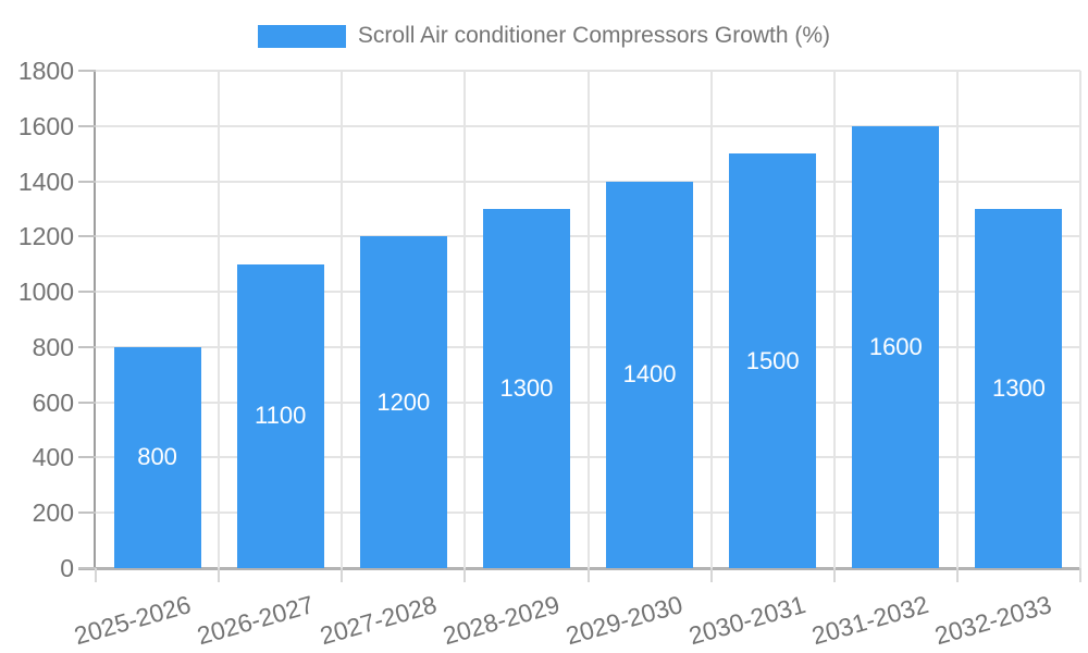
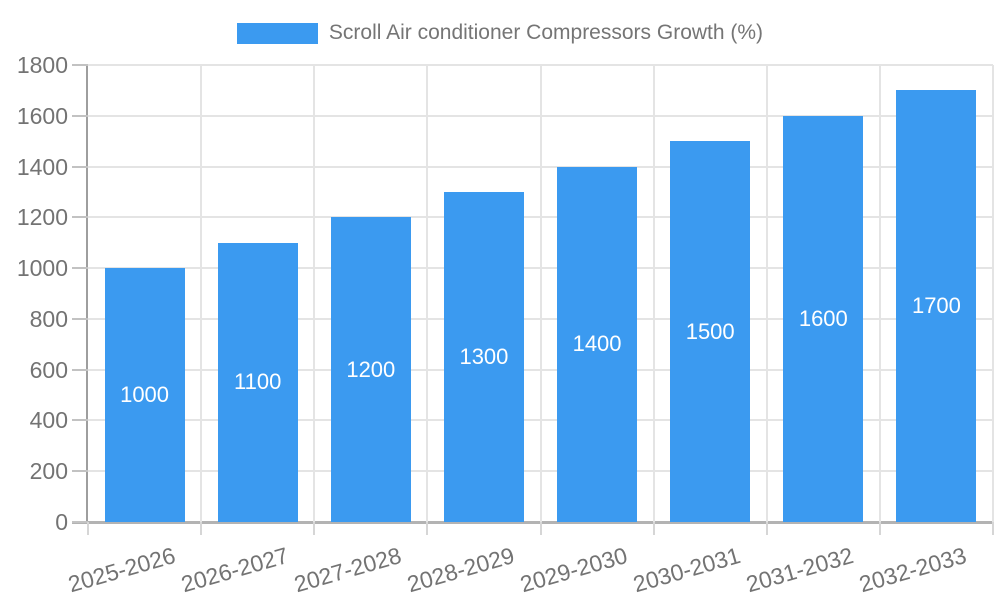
2025-2026: 800 -> 1000
2032-2033: 1300 -> 1700
